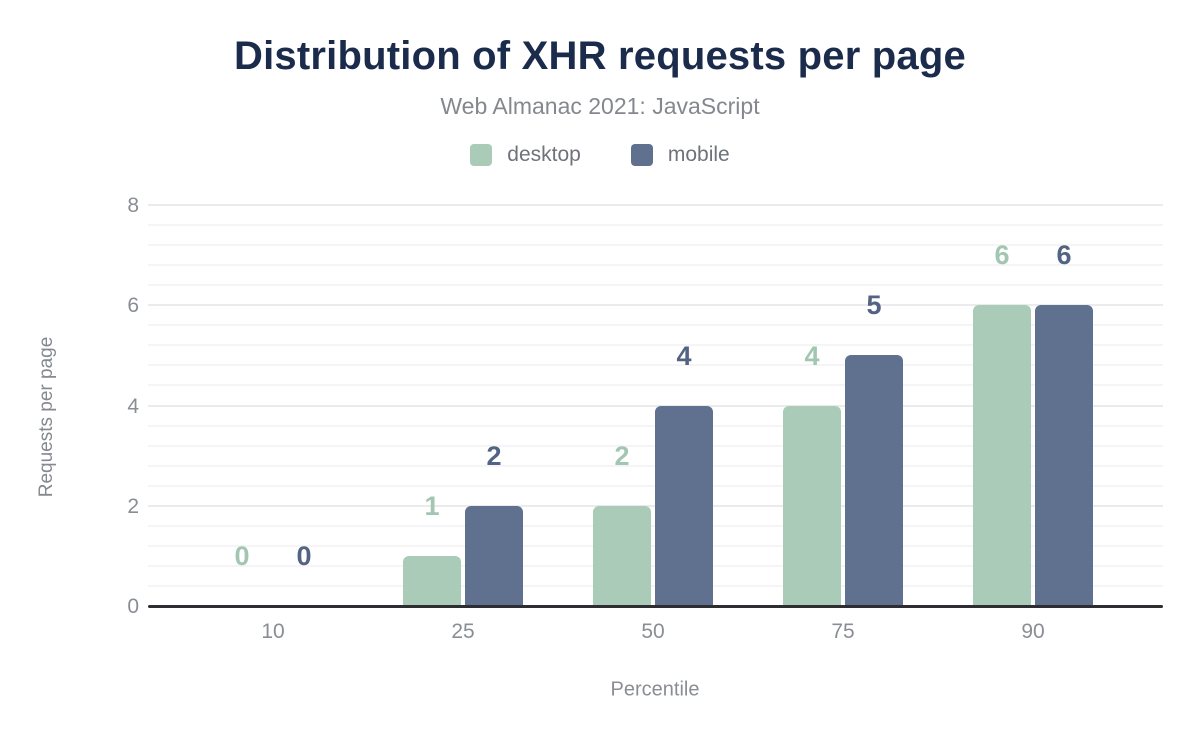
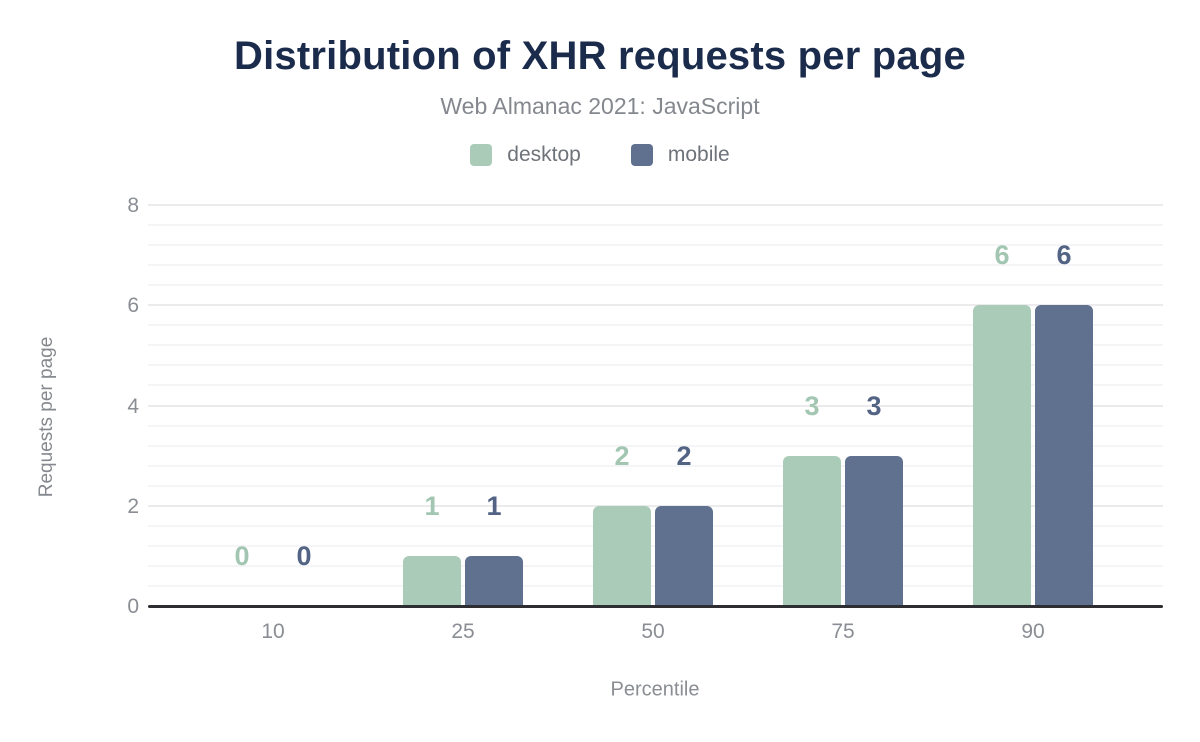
mobile/25: 2 -> 1
mobile/50: 4 -> 2
desktop/75: 4 -> 3
mobile/75: 5 -> 3
